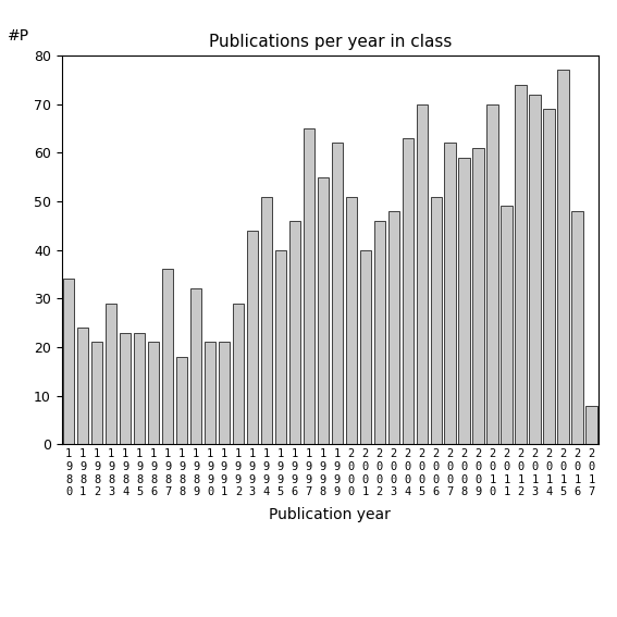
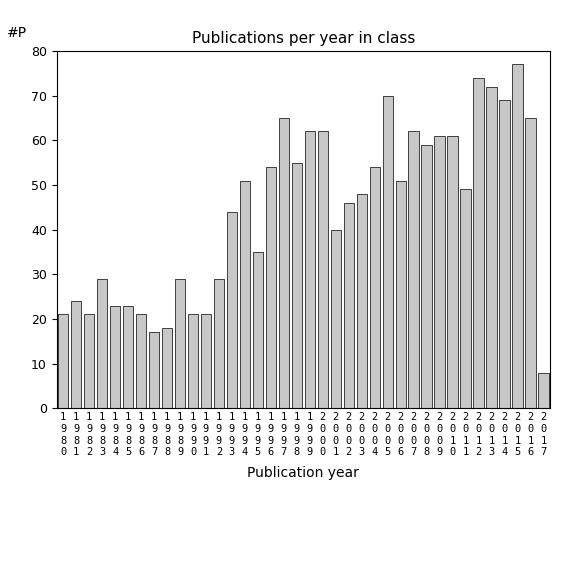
1 9 8 0: 34 -> 21
1 9 8 7: 36 -> 17
1 9 8 9: 32 -> 29
1 9 9 5: 40 -> 35
1 9 9 6: 46 -> 54
2 0 0 0: 51 -> 62
2 0 0 4: 63 -> 54
2 0 1 0: 70 -> 61
2 0 1 6: 48 -> 65
